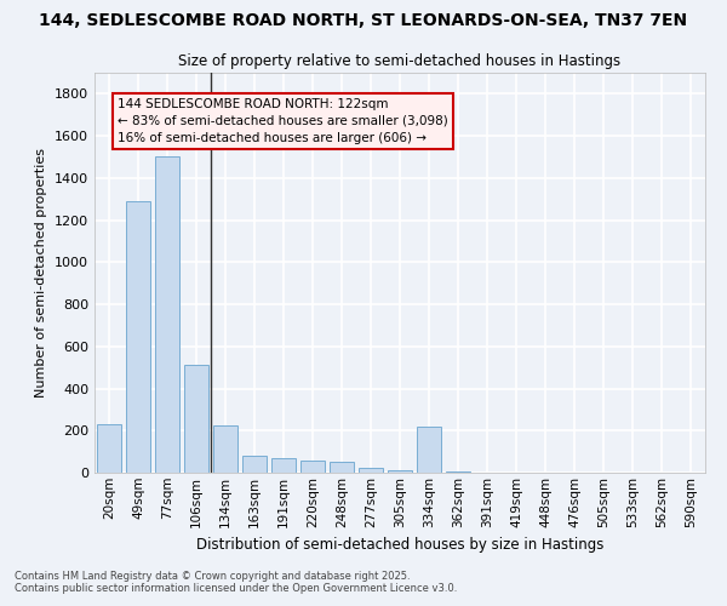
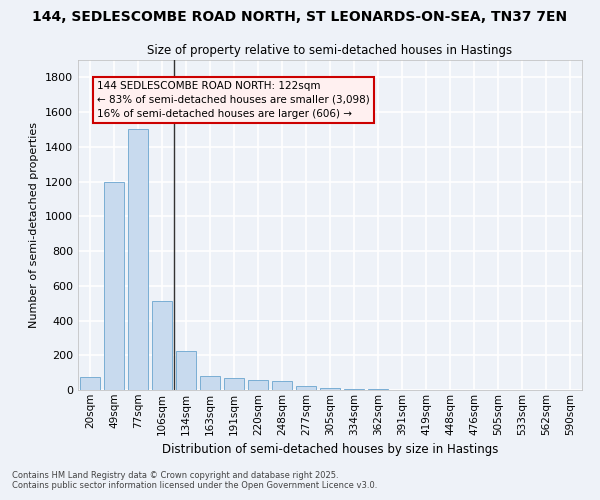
20sqm: 230 -> 80
49sqm: 1290 -> 1200
334sqm: 220 -> 0
